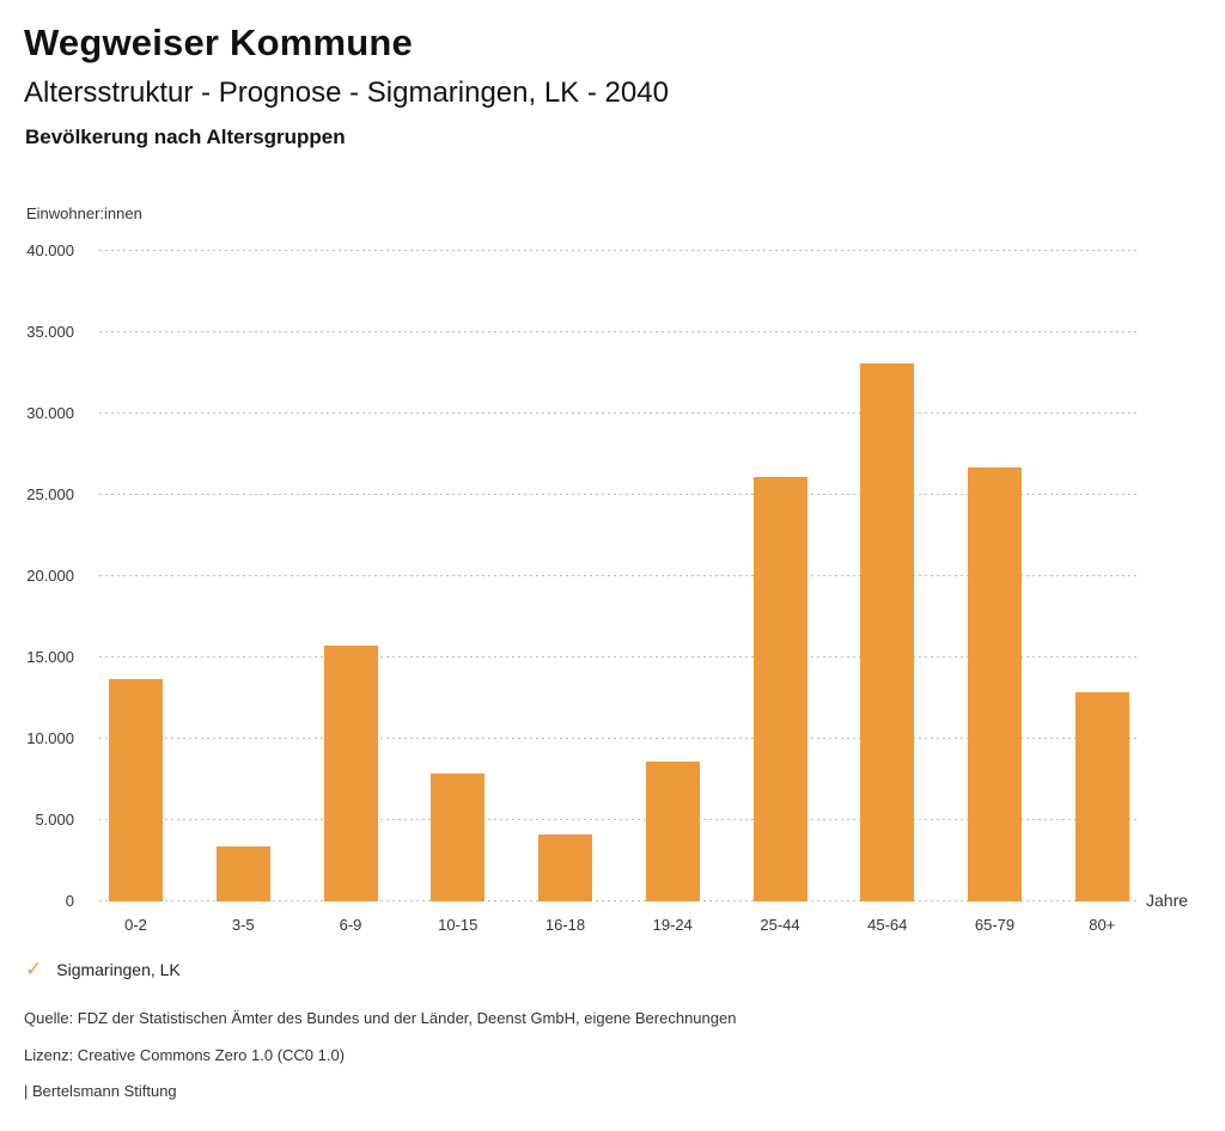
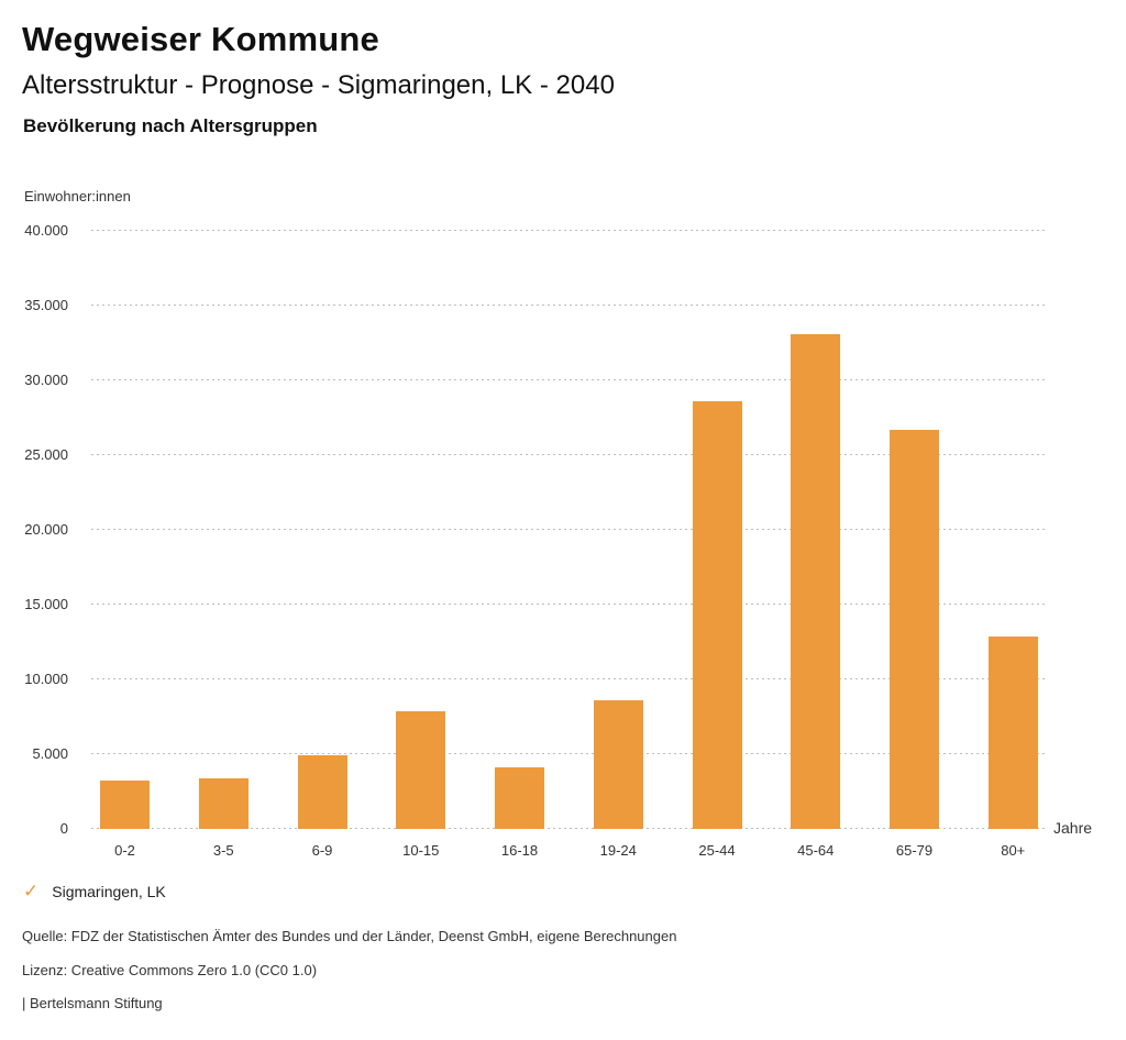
0-2: 13700 -> 3200
6-9: 15700 -> 4900
25-44: 26100 -> 28600
